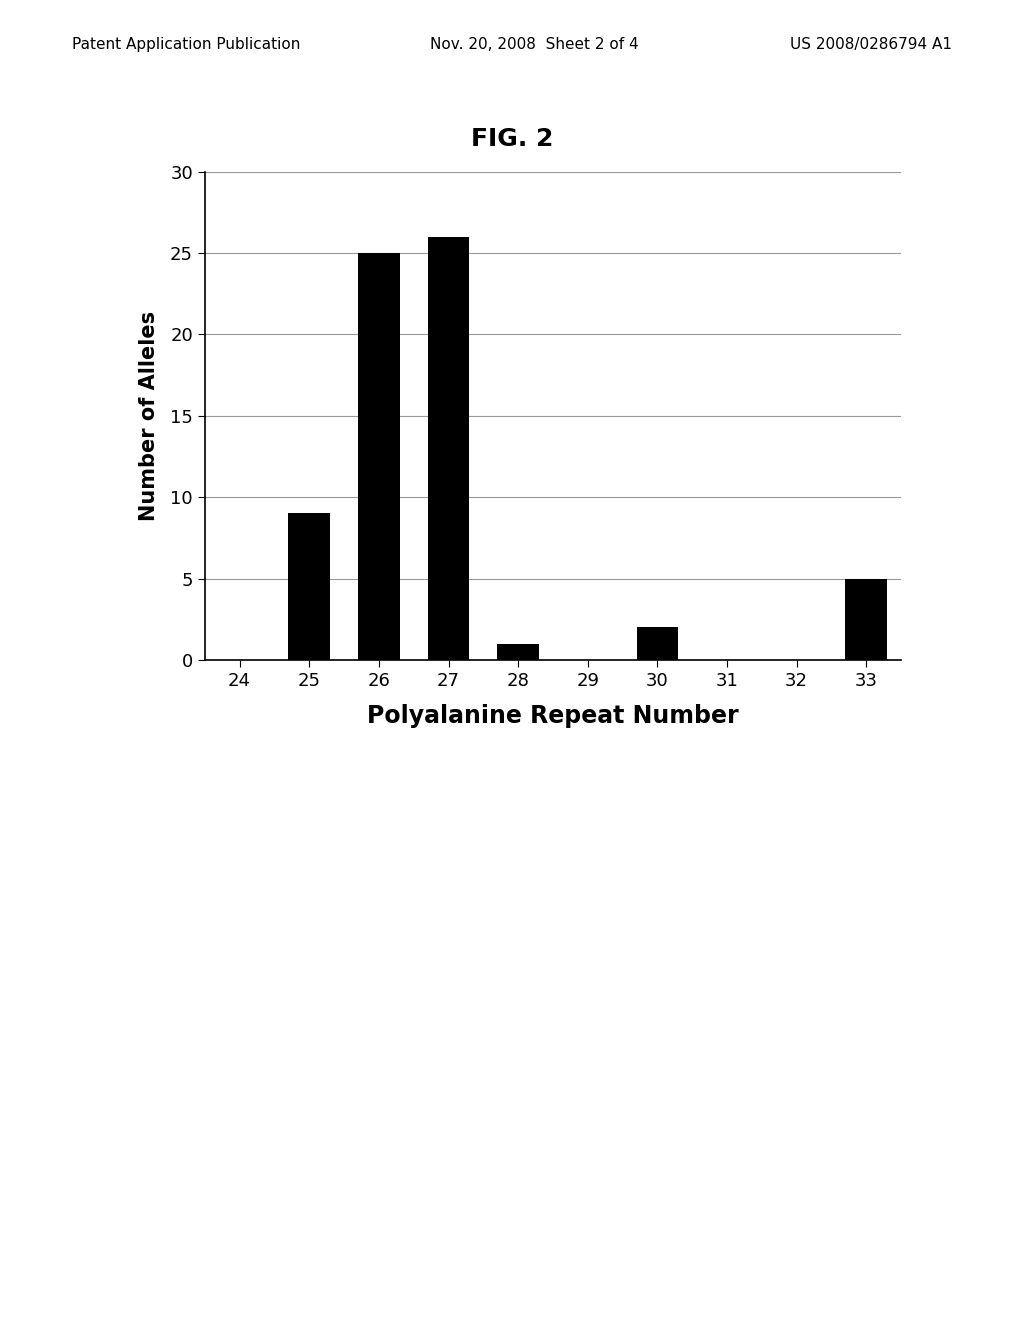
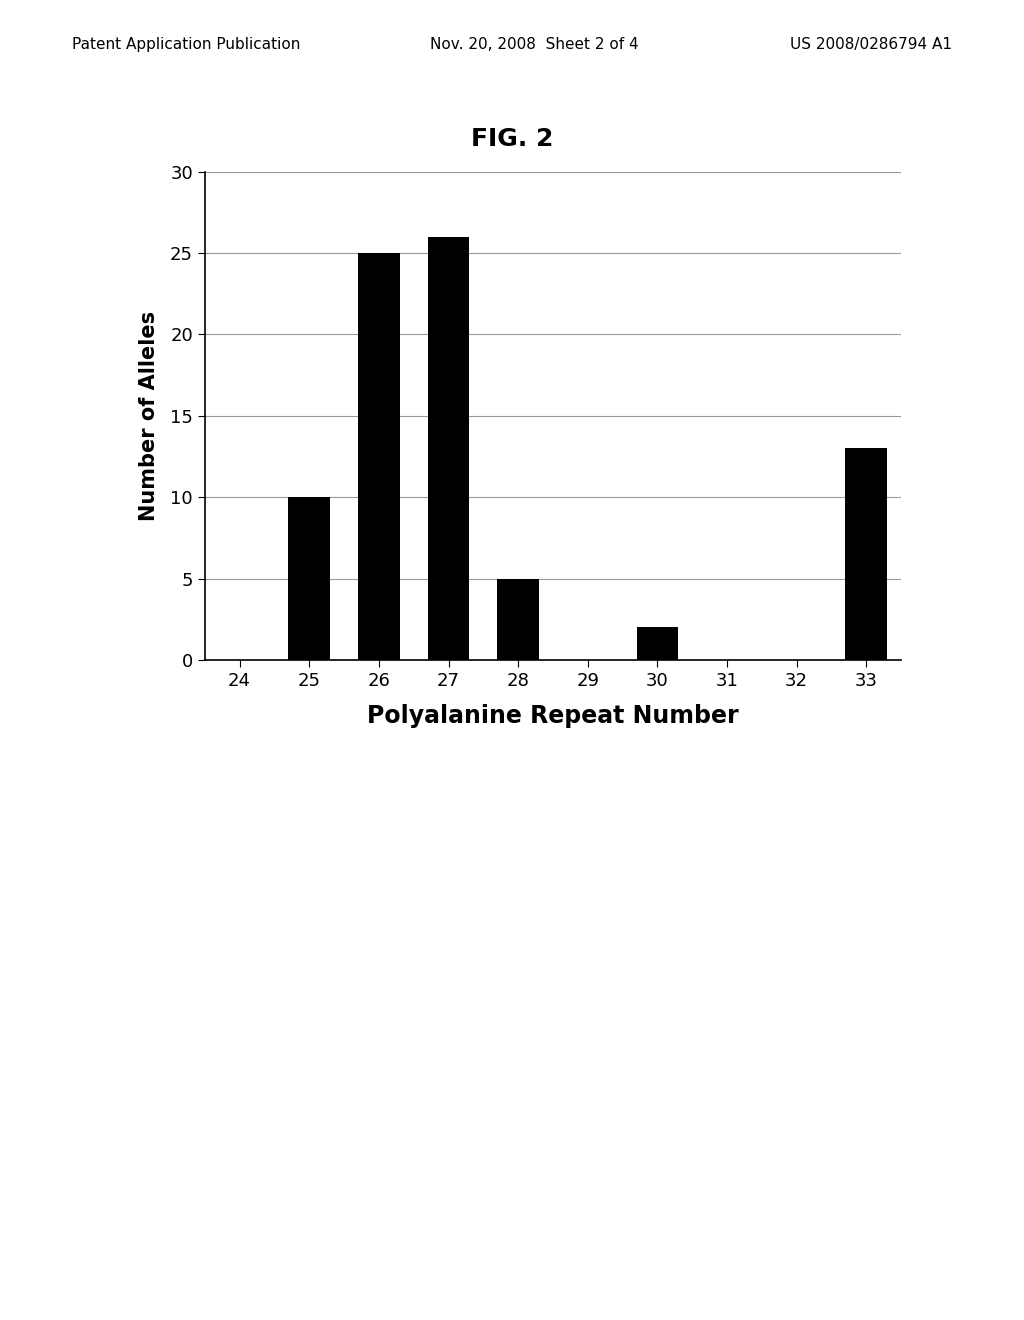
25: 9 -> 10
28: 1 -> 5
33: 5 -> 13
